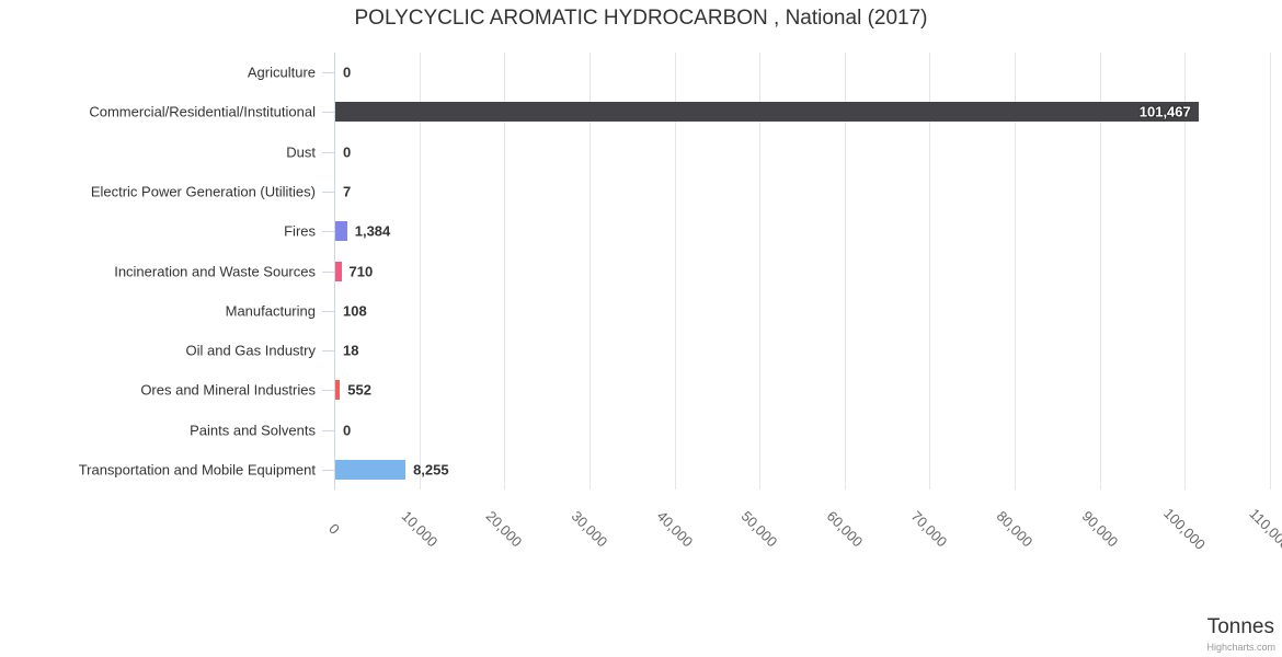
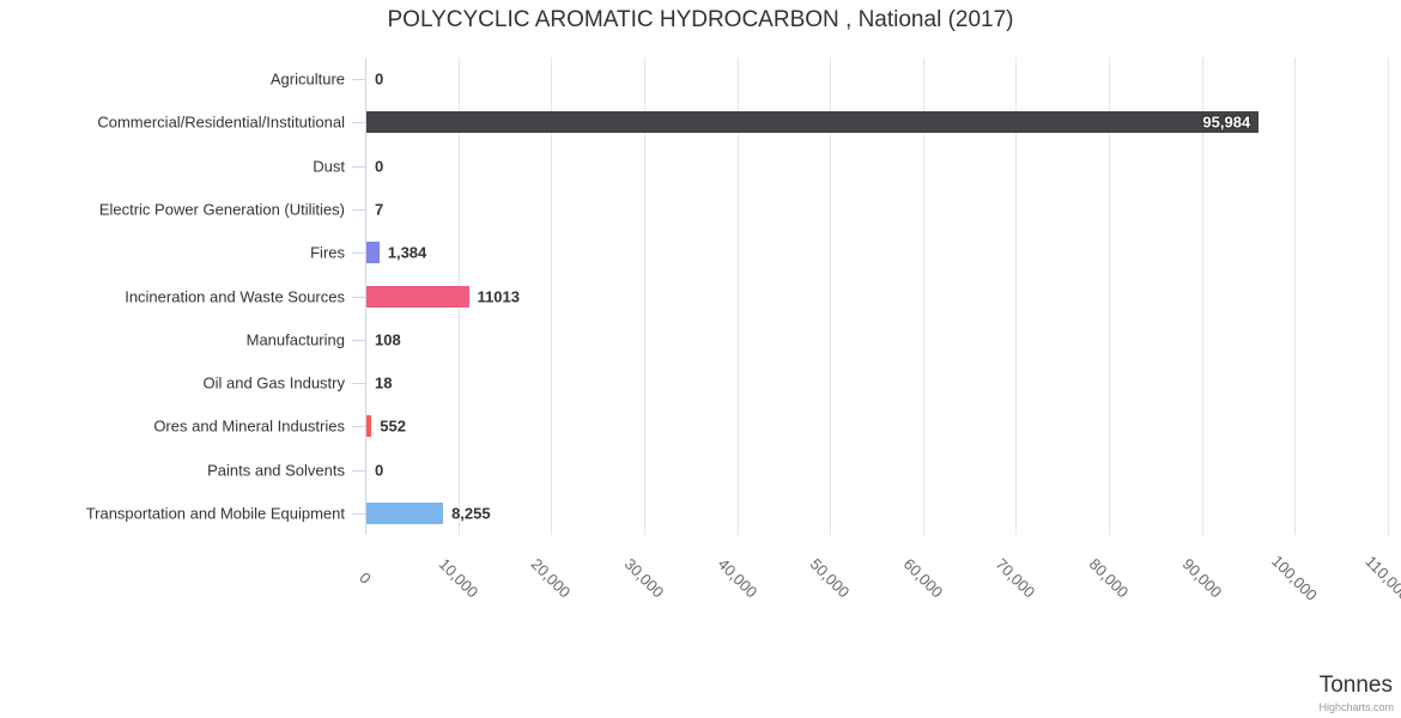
Commercial/Residential/Institutional: 101,467 -> 95,984
Incineration and Waste Sources: 710 -> 11013
